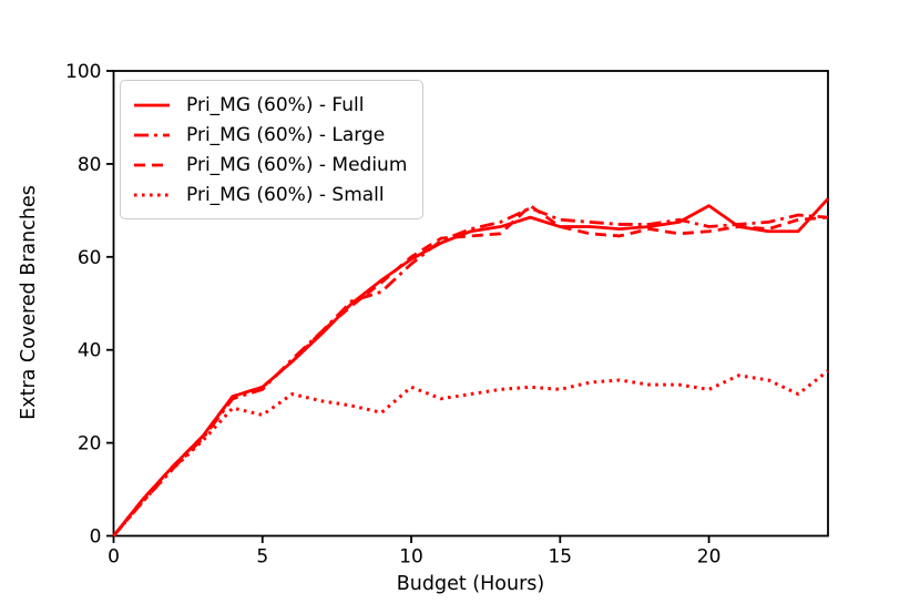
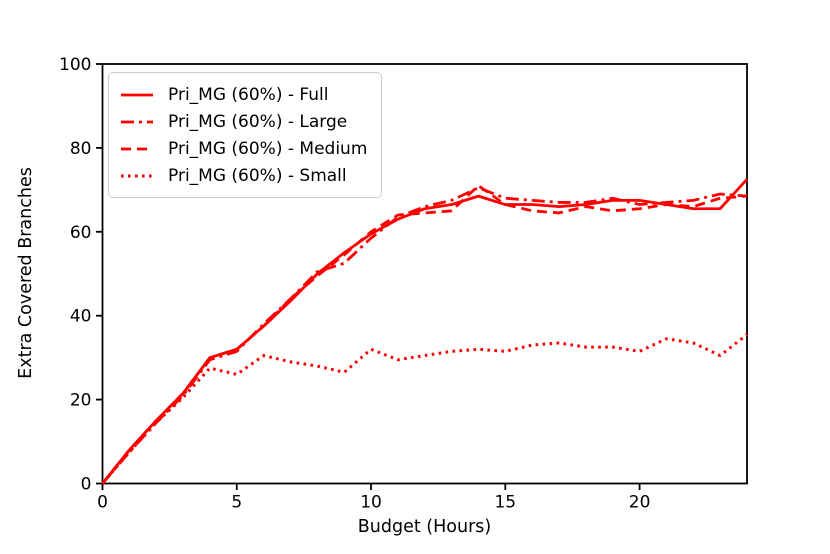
Pri_MG (60%) - Full/20: 71 -> 68
